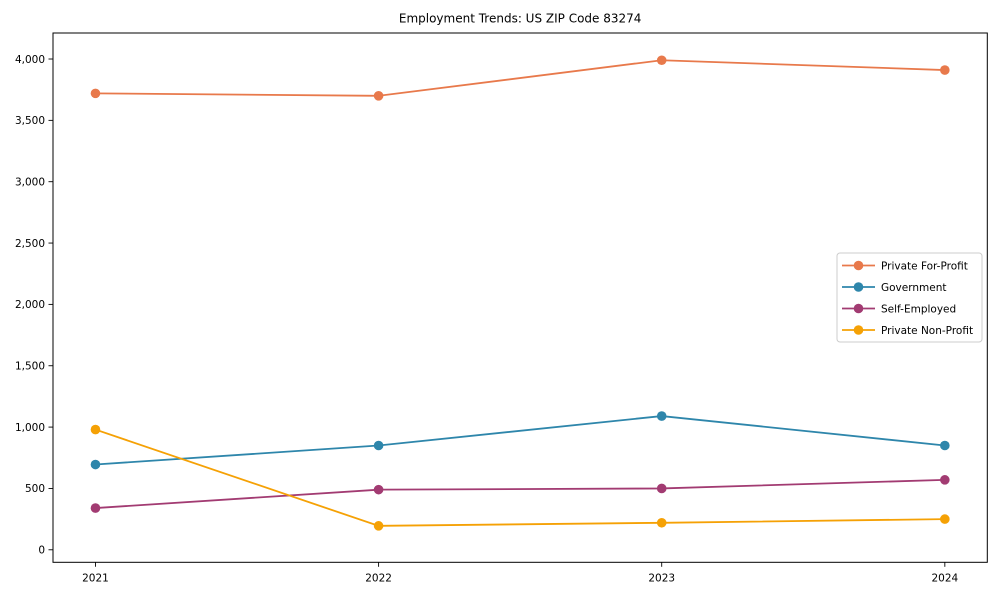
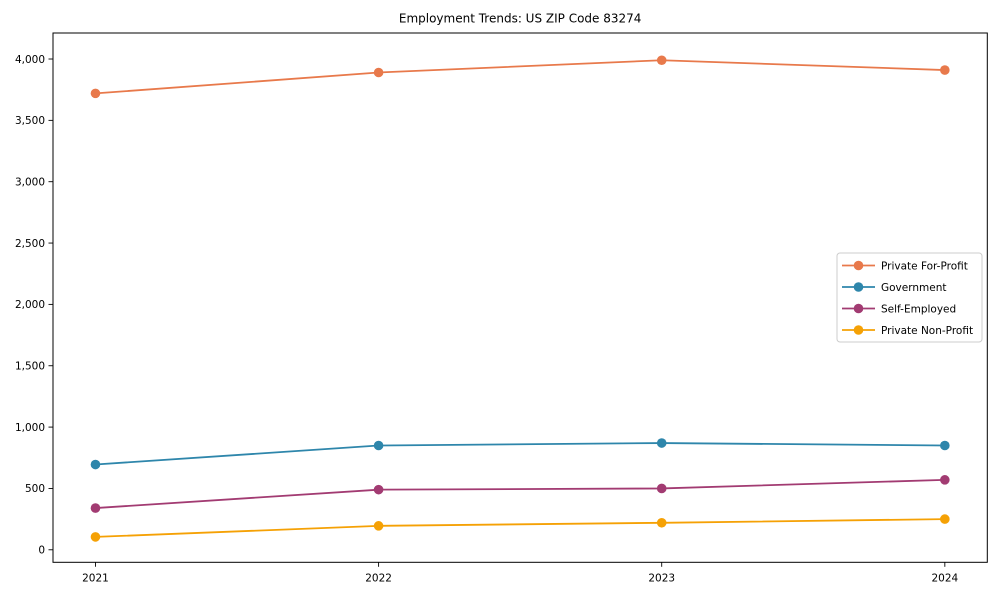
Private Non-Profit/2021: 980 -> 100
Private For-Profit/2022: 3700 -> 3890
Government/2023: 1090 -> 870
